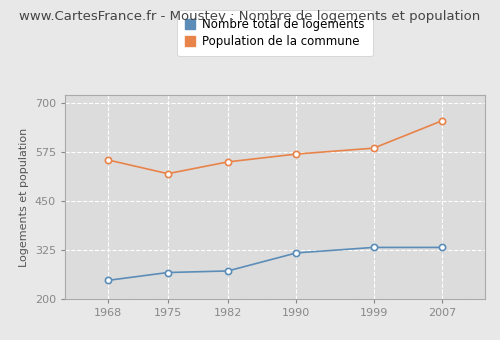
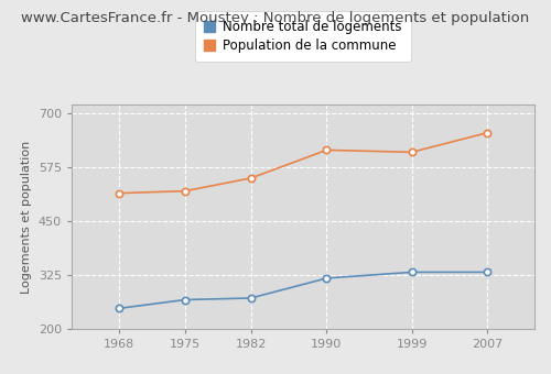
Population de la commune/1968: 555 -> 515
Population de la commune/1990: 570 -> 615
Population de la commune/1999: 585 -> 610
